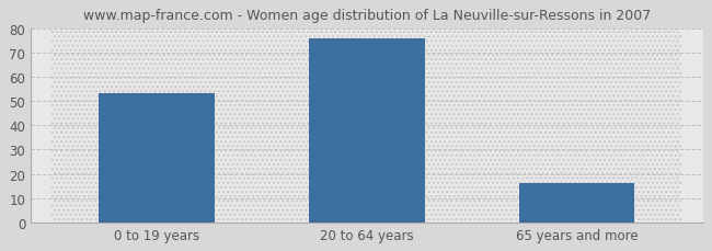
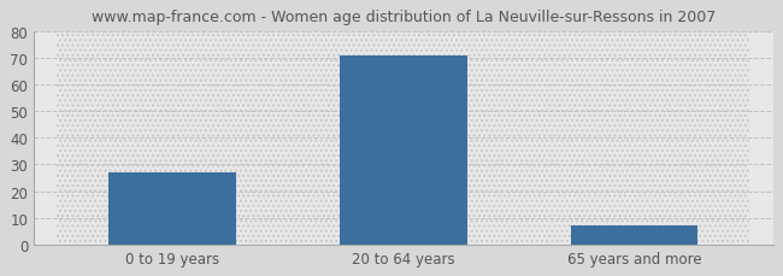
0 to 19 years: 53 -> 27
20 to 64 years: 76 -> 71
65 years and more: 16 -> 7
